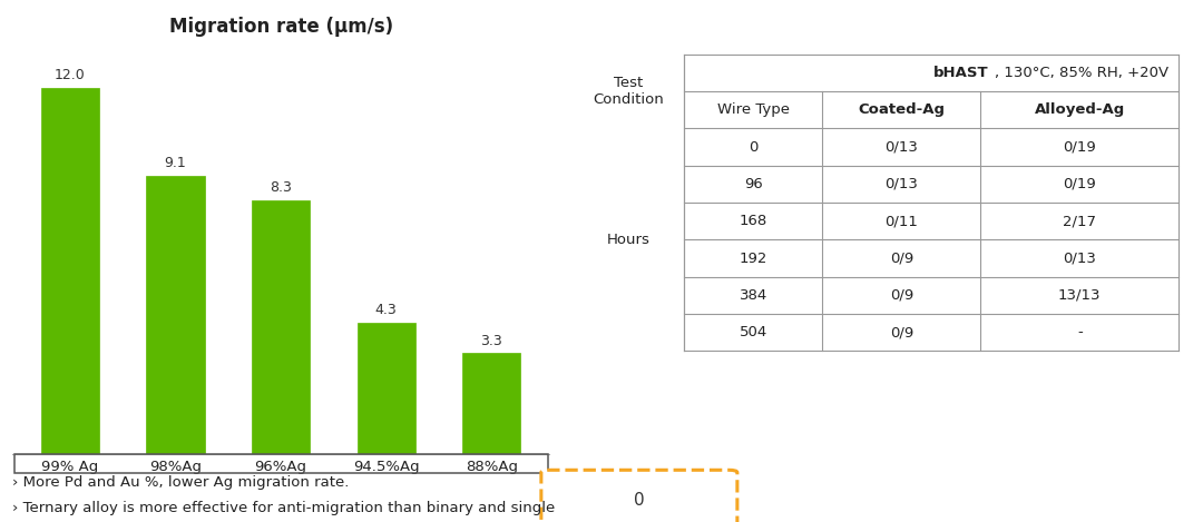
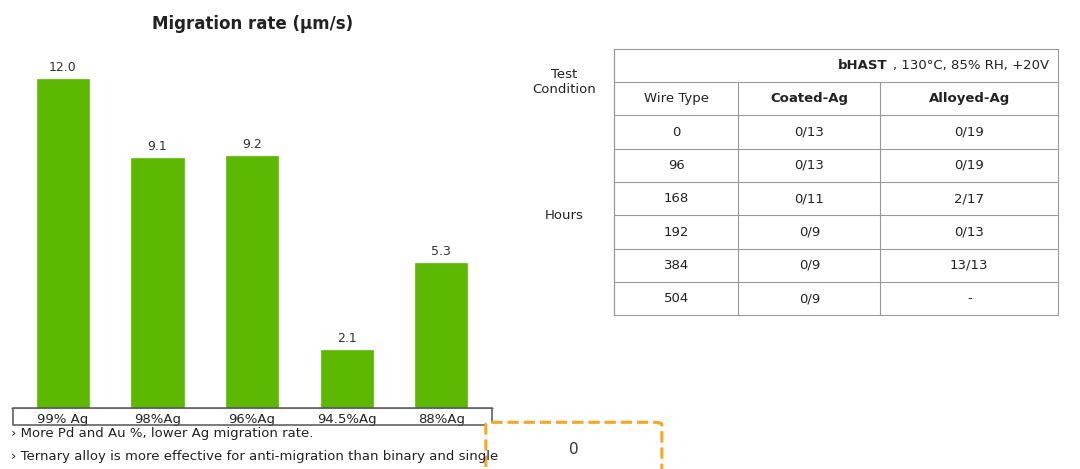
96%Ag: 8.3 -> 9.2
94.5%Ag: 4.3 -> 2.1
88%Ag: 3.3 -> 5.3
